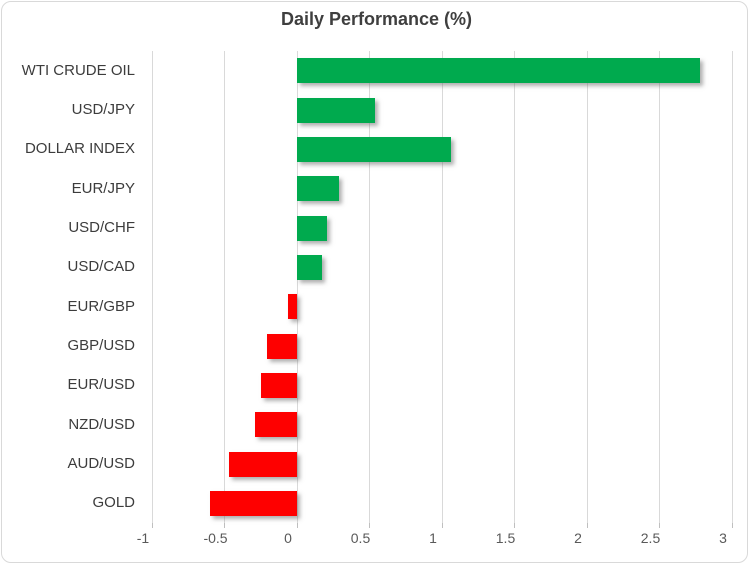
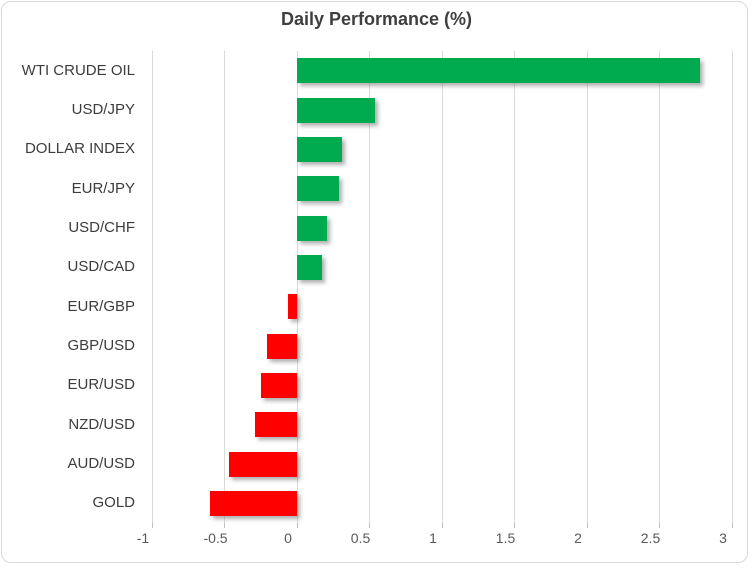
DOLLAR INDEX: 1.06 -> 0.31
